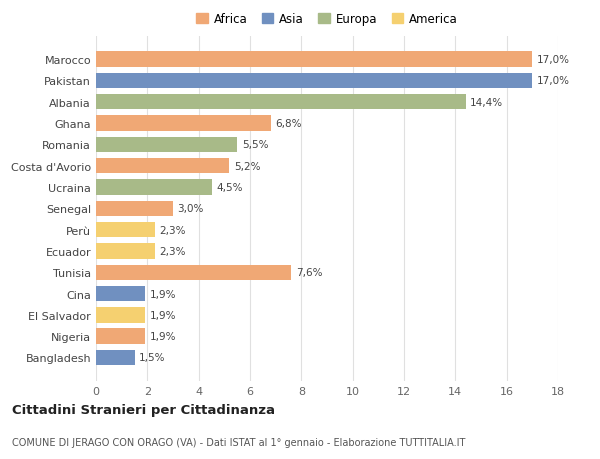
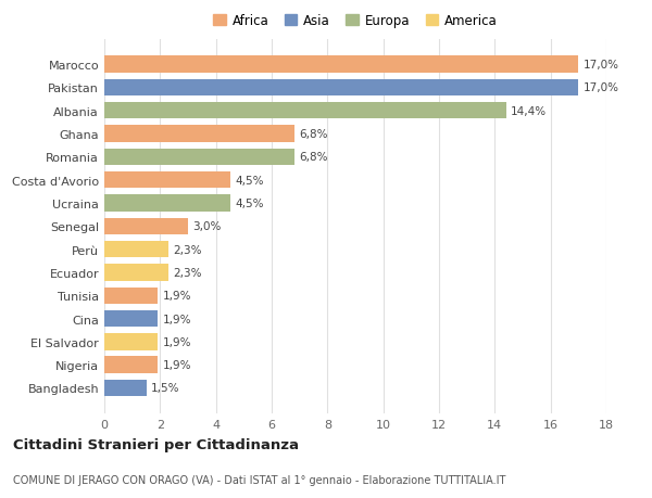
Romania: 5,5% -> 6,8%
Costa d'Avorio: 5,2% -> 4,5%
Tunisia: 7,6% -> 1,9%
